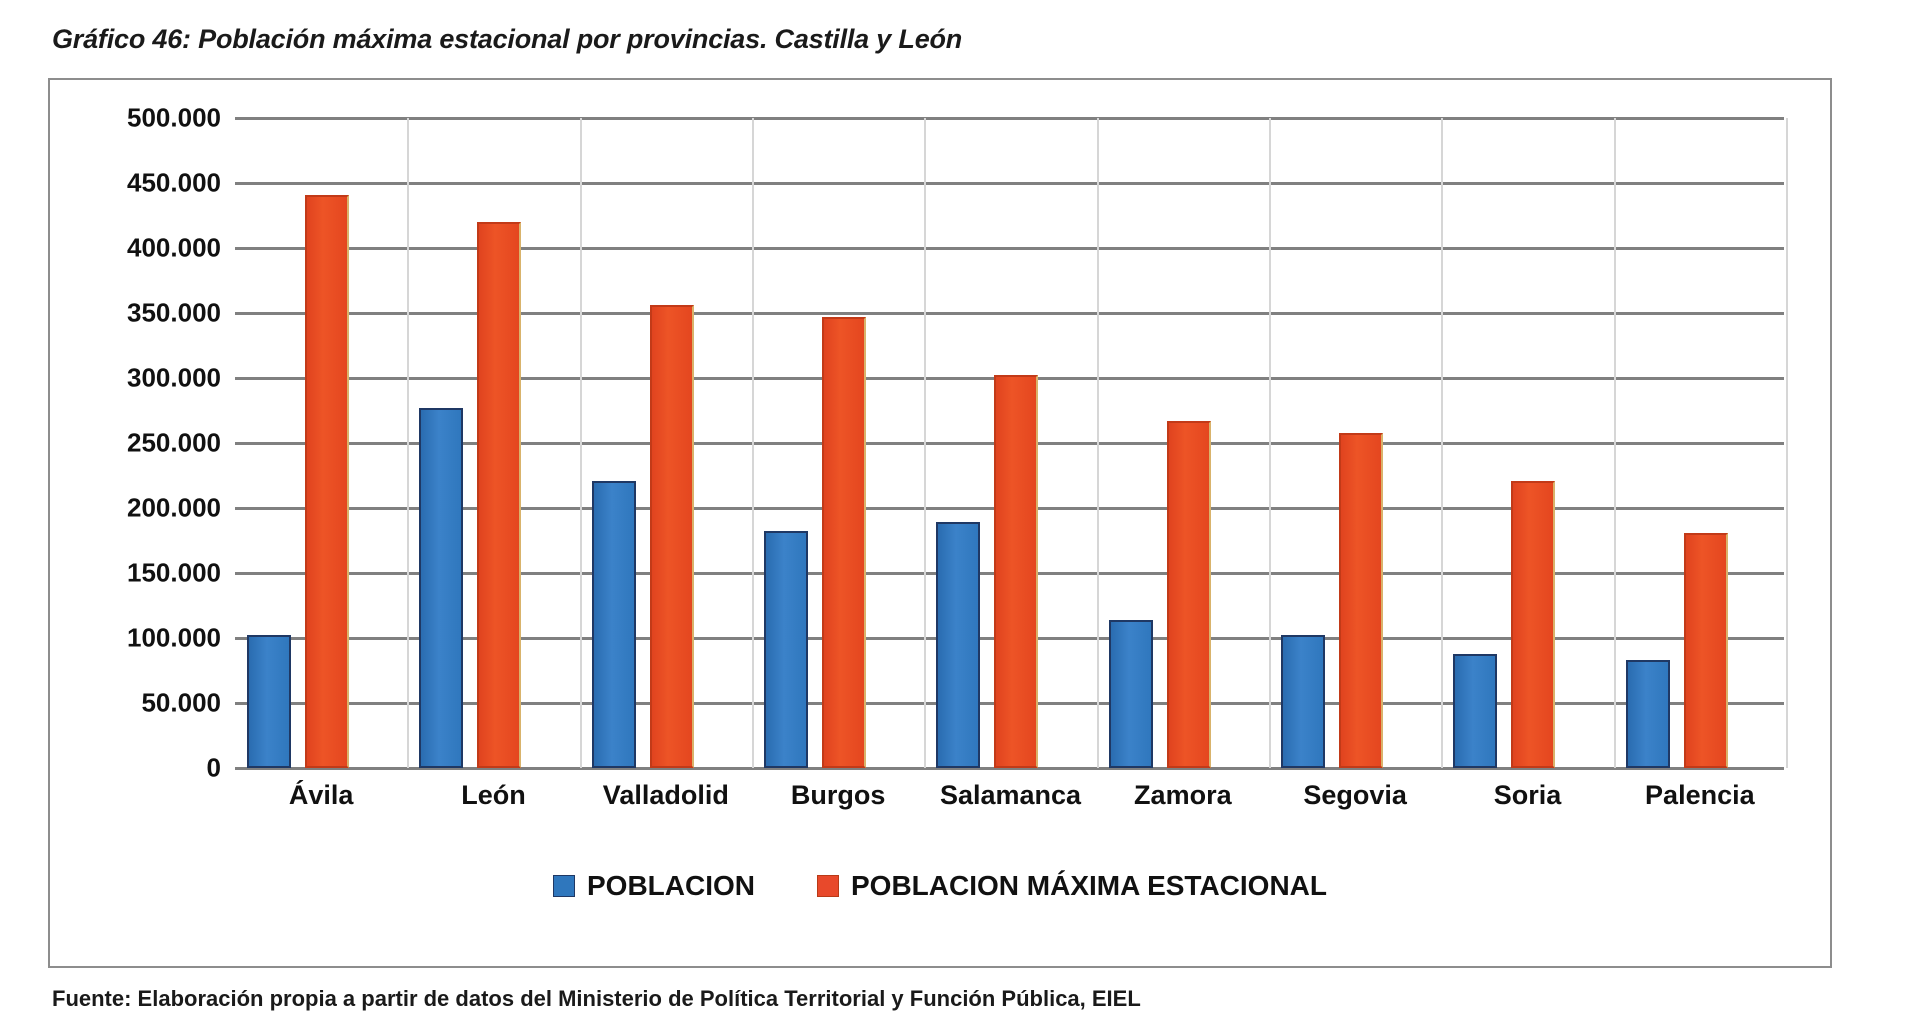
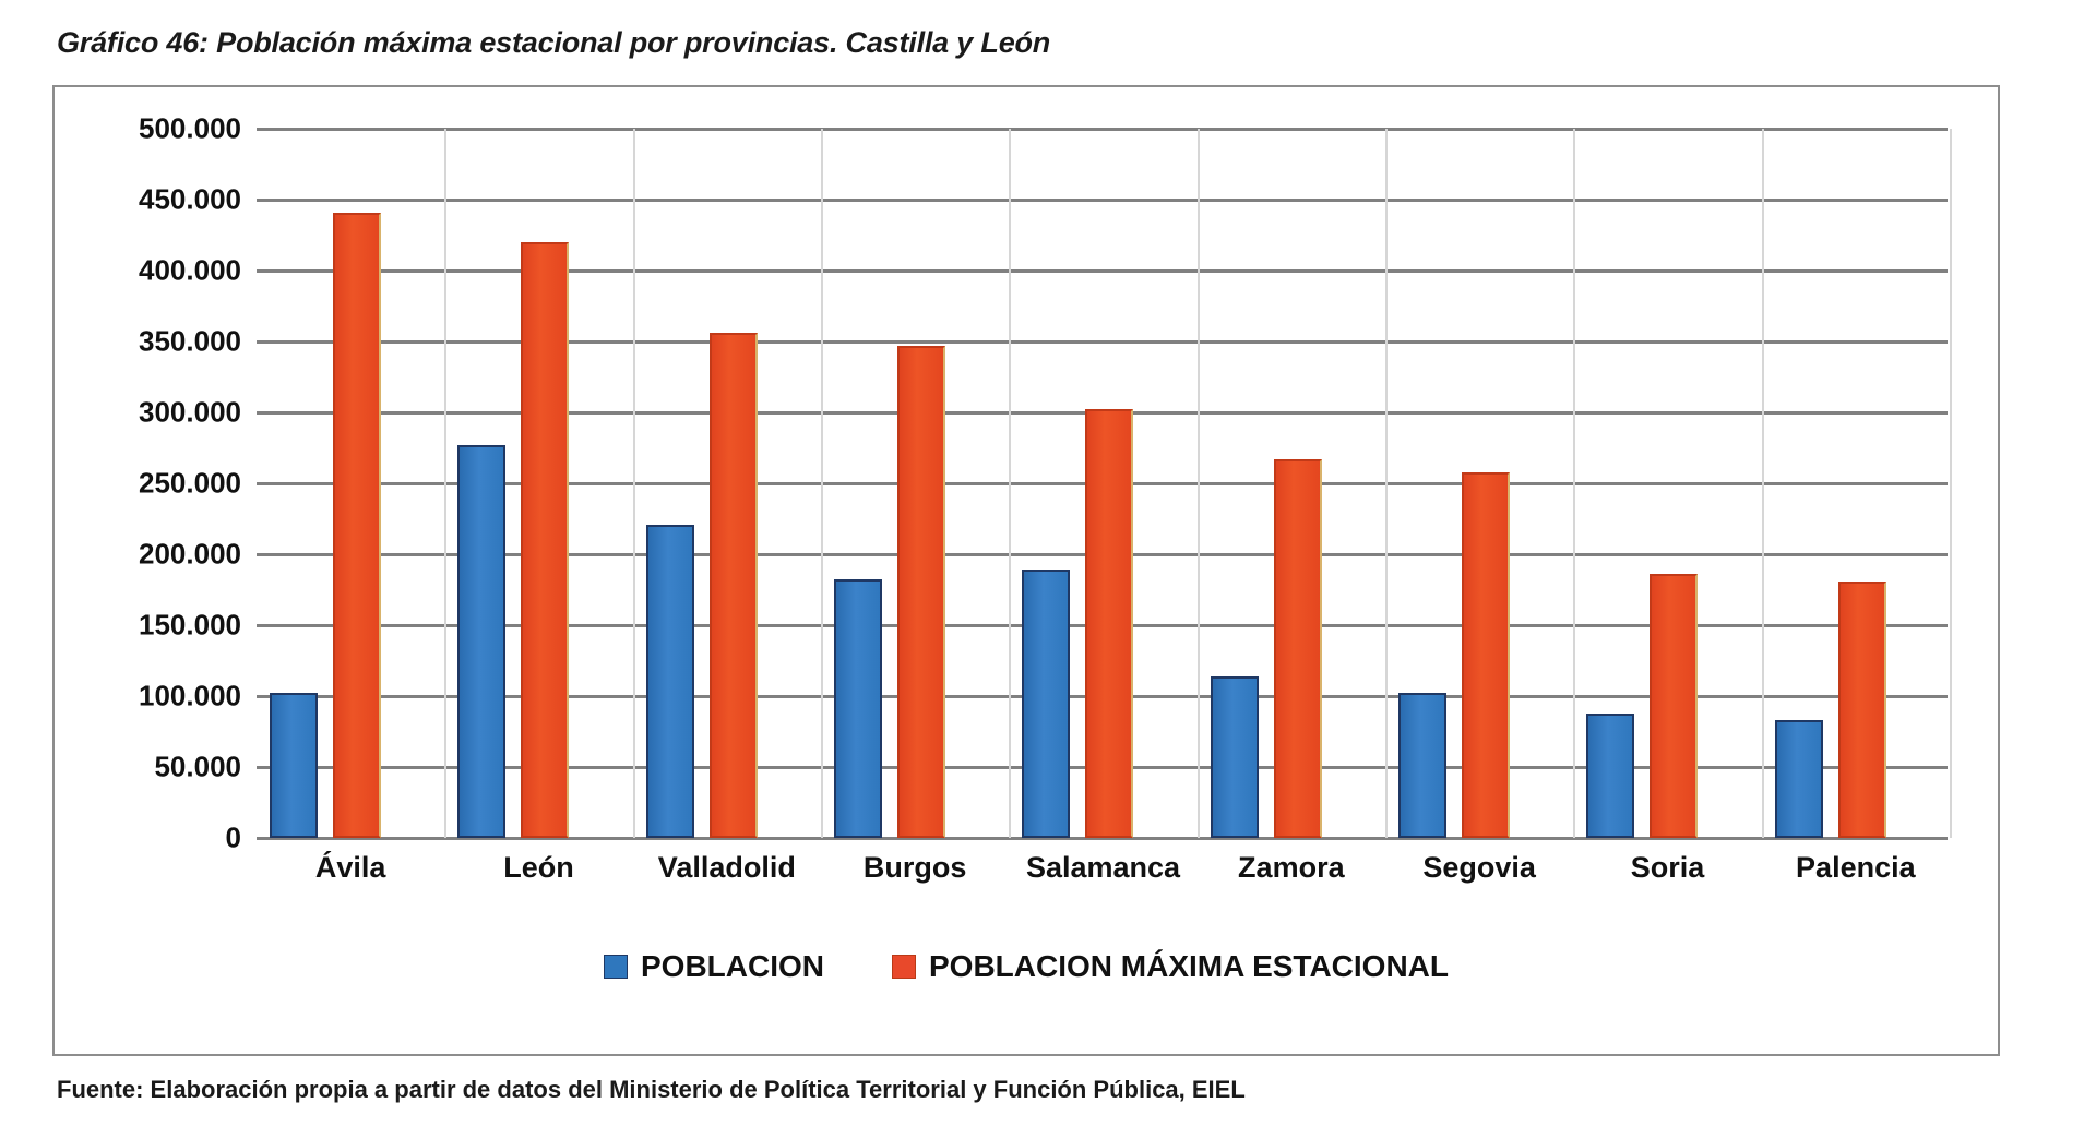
POBLACION MÁXIMA ESTACIONAL/Soria: 221000 -> 186000
